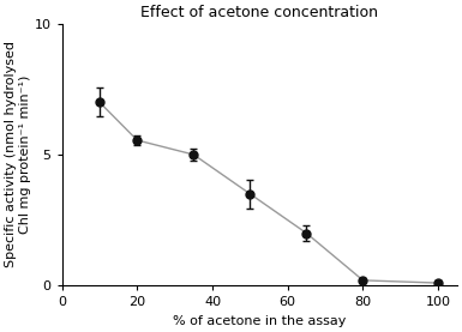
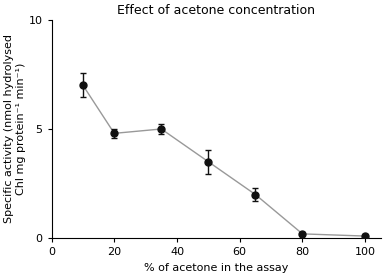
20: 5.55 -> 4.80
